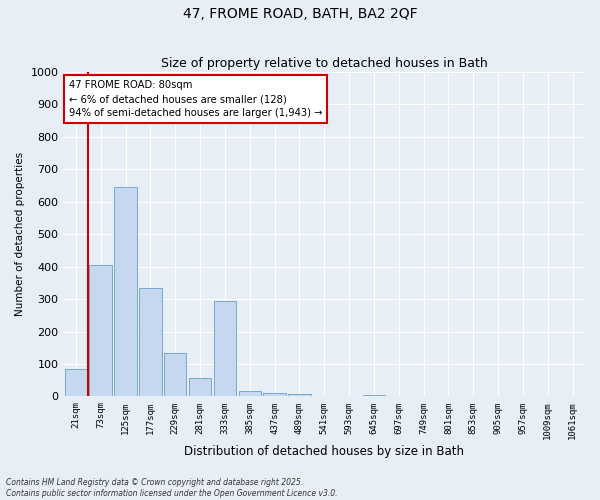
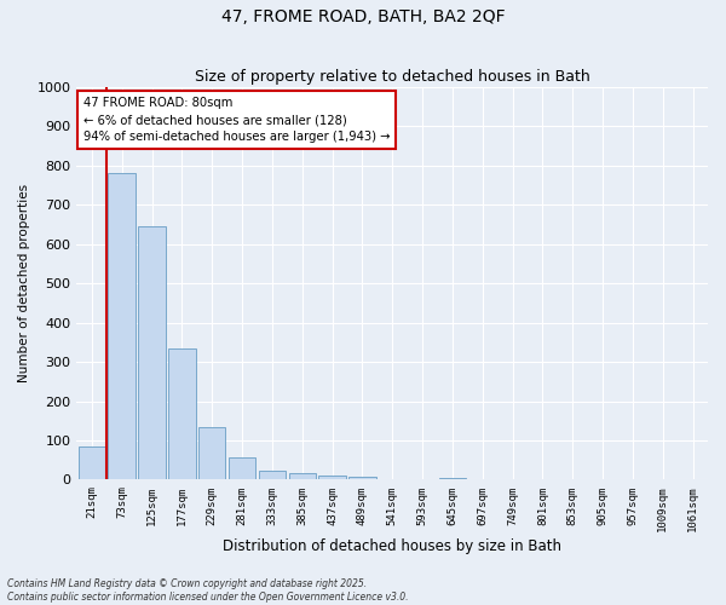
73sqm: 405 -> 780
333sqm: 295 -> 22
